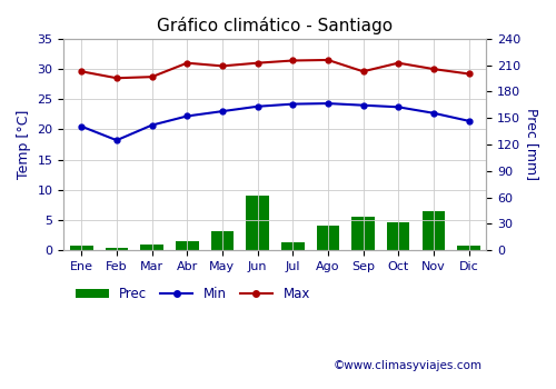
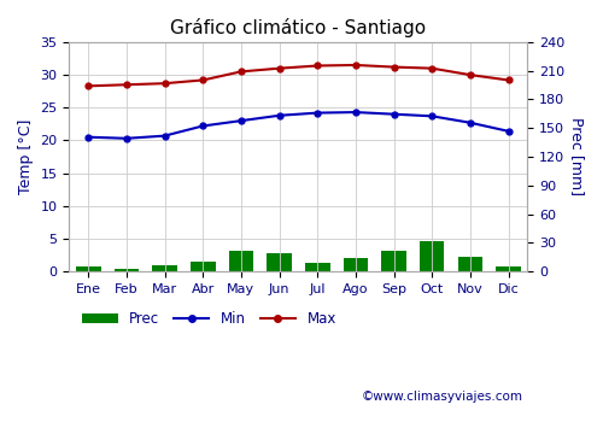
Max/Ene: 29.6 -> 28.3
Min/Feb: 18.2 -> 20.3
Max/Abr: 31.0 -> 29.2
Prec/Jun: 62 -> 19
Prec/Ago: 28 -> 14
Prec/Sep: 38 -> 22
Max/Sep: 29.6 -> 31.2
Prec/Nov: 44 -> 15
